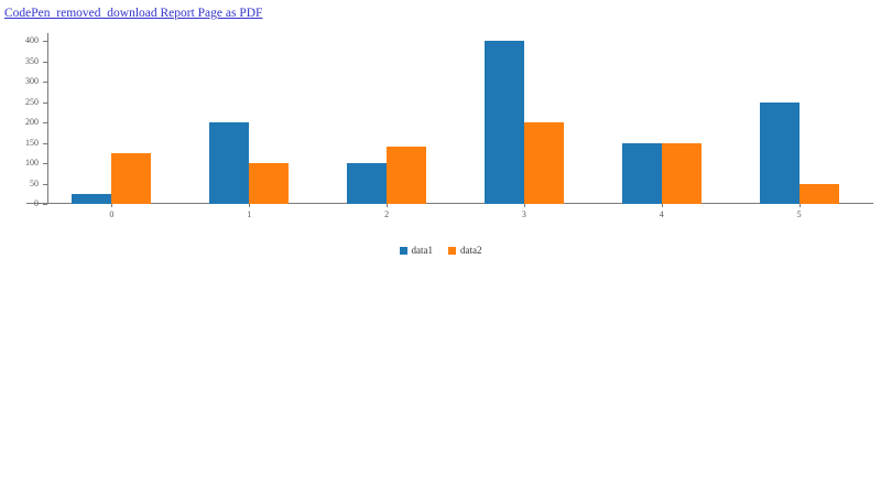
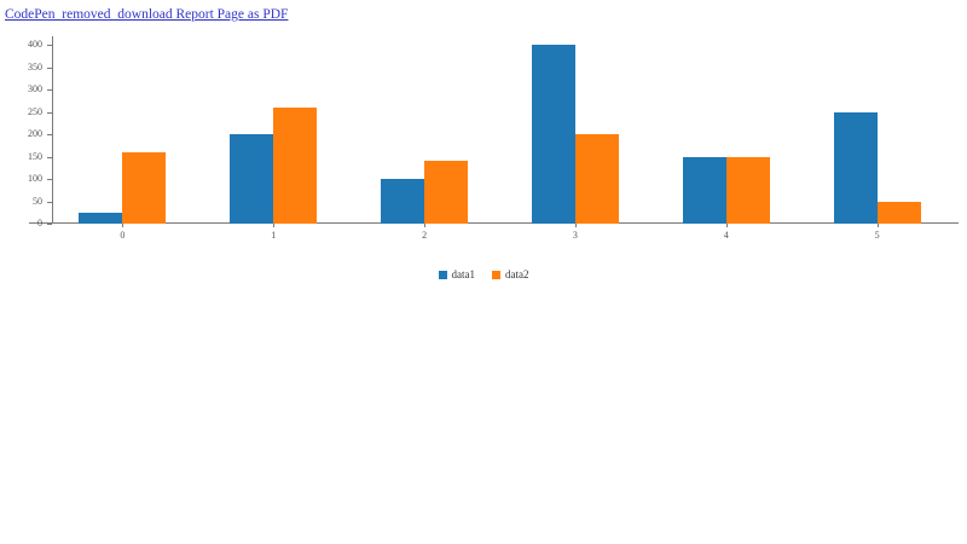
data2/0: 120 -> 160
data2/1: 100 -> 260
